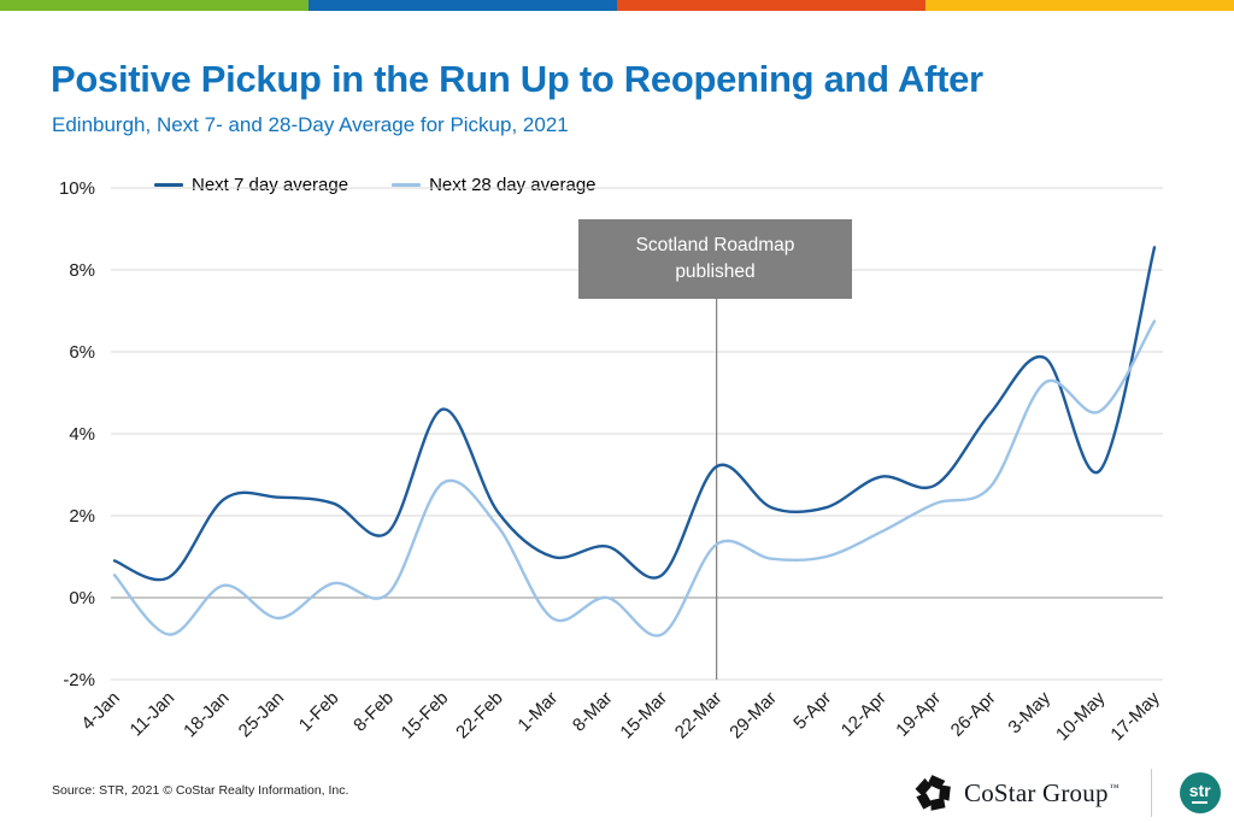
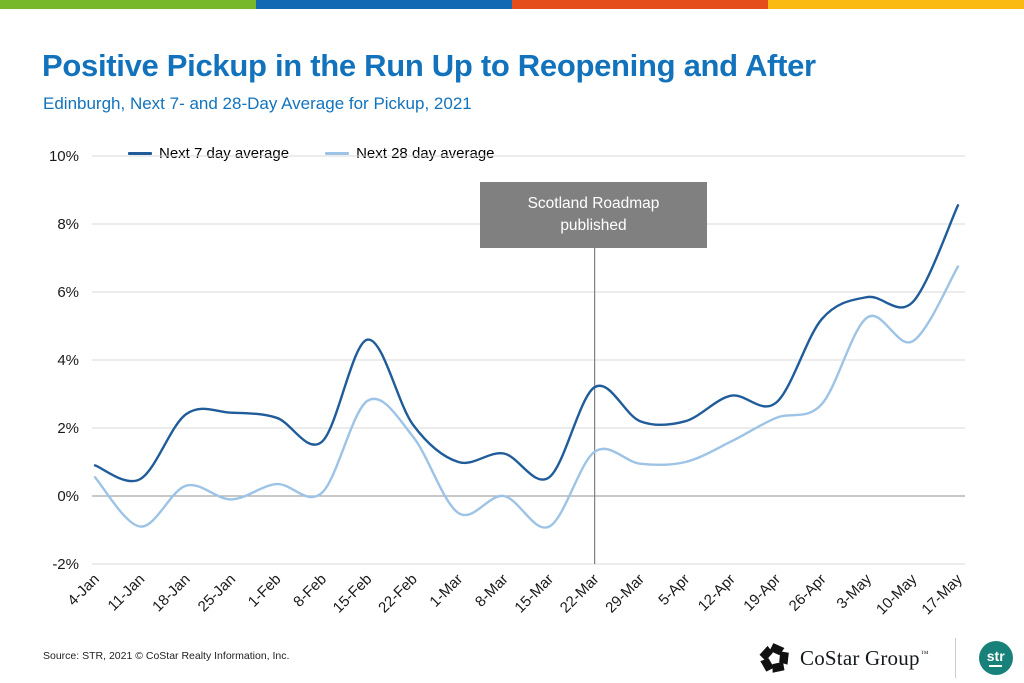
Next 28 day average/25-Jan: -0.5% -> -0.1%
Next 7 day average/26-Apr: 4.5% -> 5.2%
Next 7 day average/10-May: 3.1% -> 5.7%
